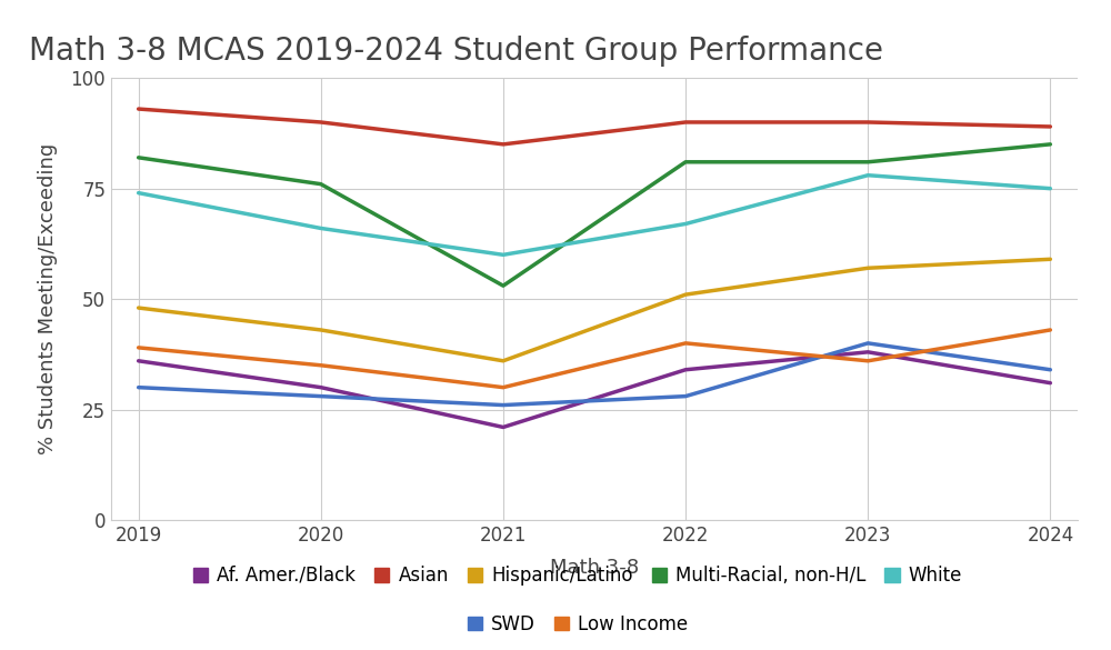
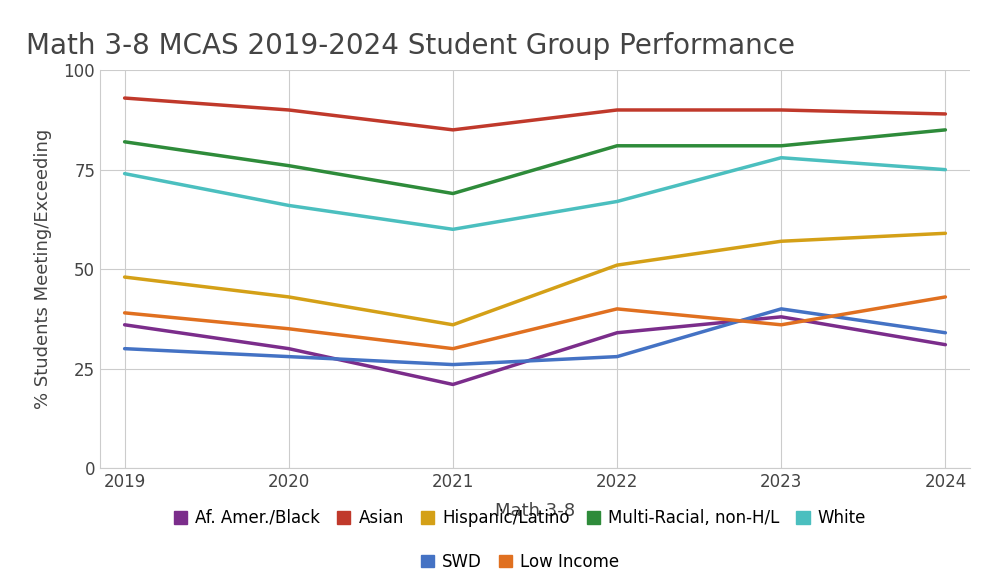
Multi-Racial, non-H/L/2021: 53 -> 69
